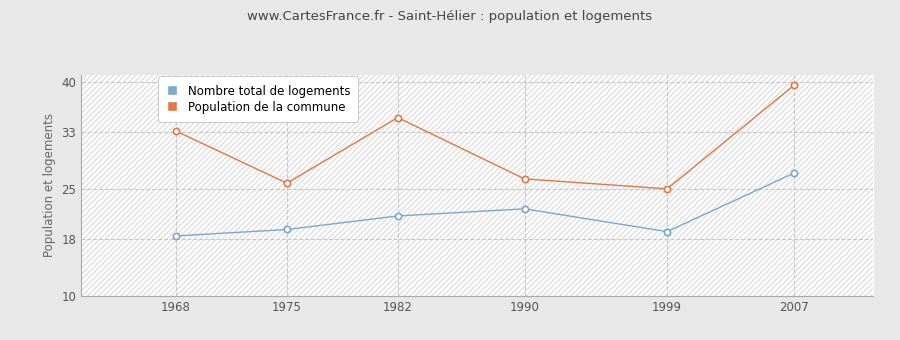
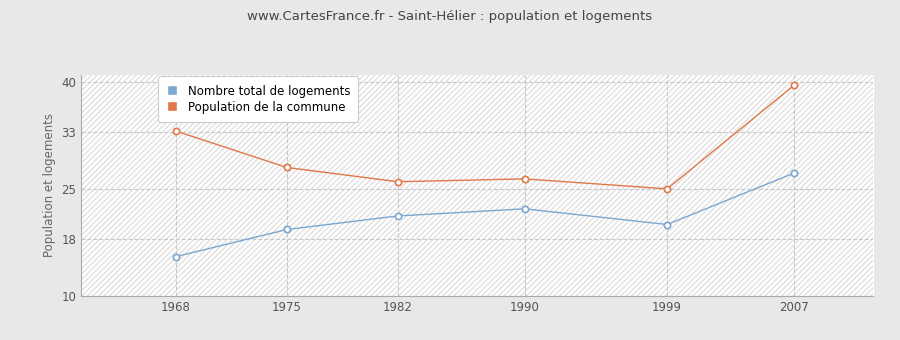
Nombre total de logements/1968: 18.4 -> 15.5
Population de la commune/1975: 25.8 -> 28.0
Population de la commune/1982: 35.0 -> 26.0
Nombre total de logements/1999: 19.0 -> 20.0
